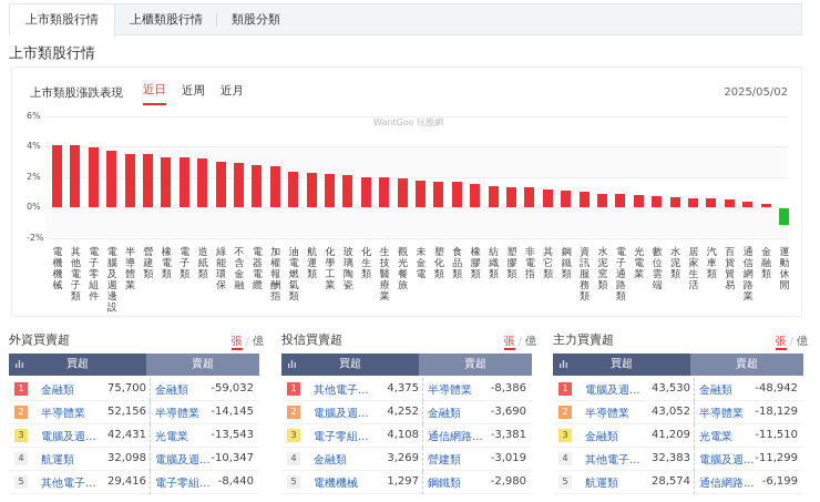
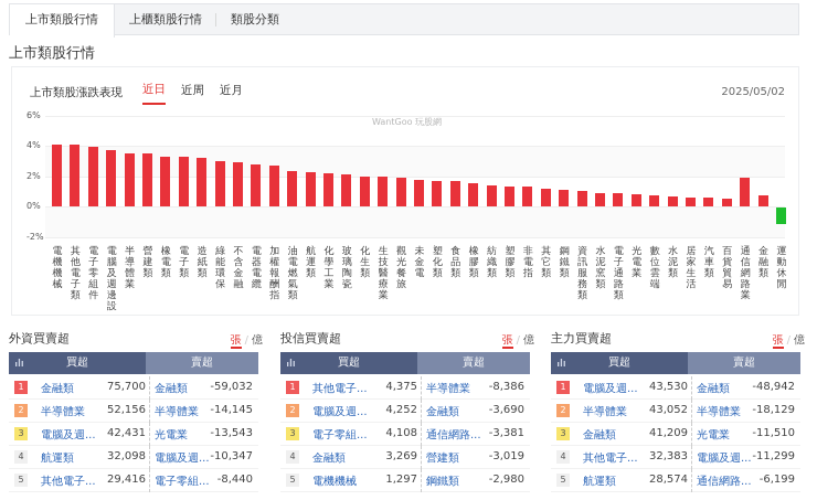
通信網路業: 0.4% -> 1.9%
金融類: 0.2% -> 0.7%
